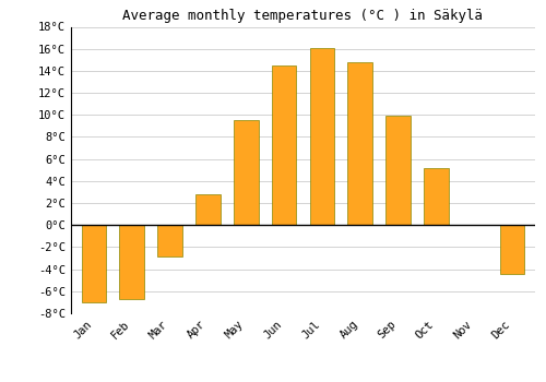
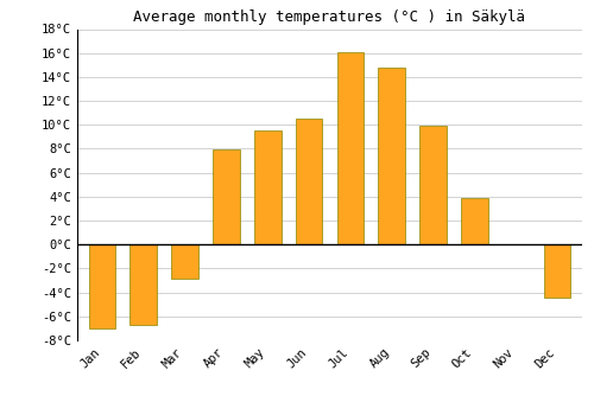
Apr: 2.8°C -> 7.9°C
Jun: 14.5°C -> 10.5°C
Oct: 5.2°C -> 3.9°C
